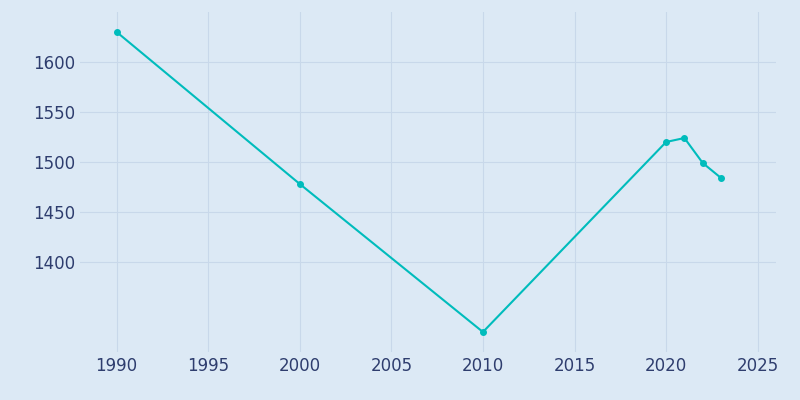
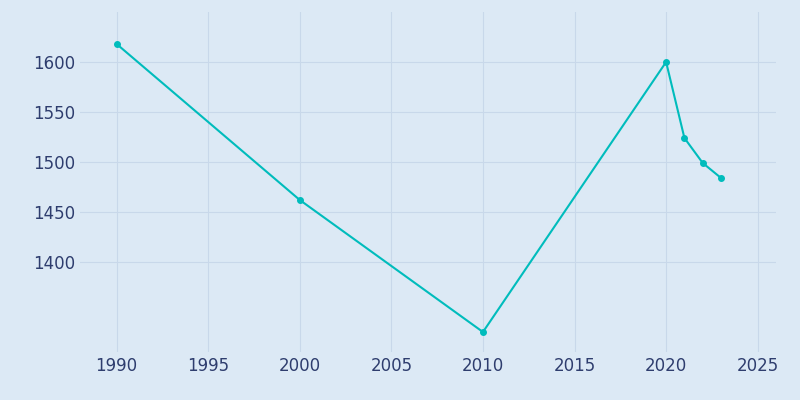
1990: 1630 -> 1618
2000: 1478 -> 1462
2020: 1520 -> 1600
